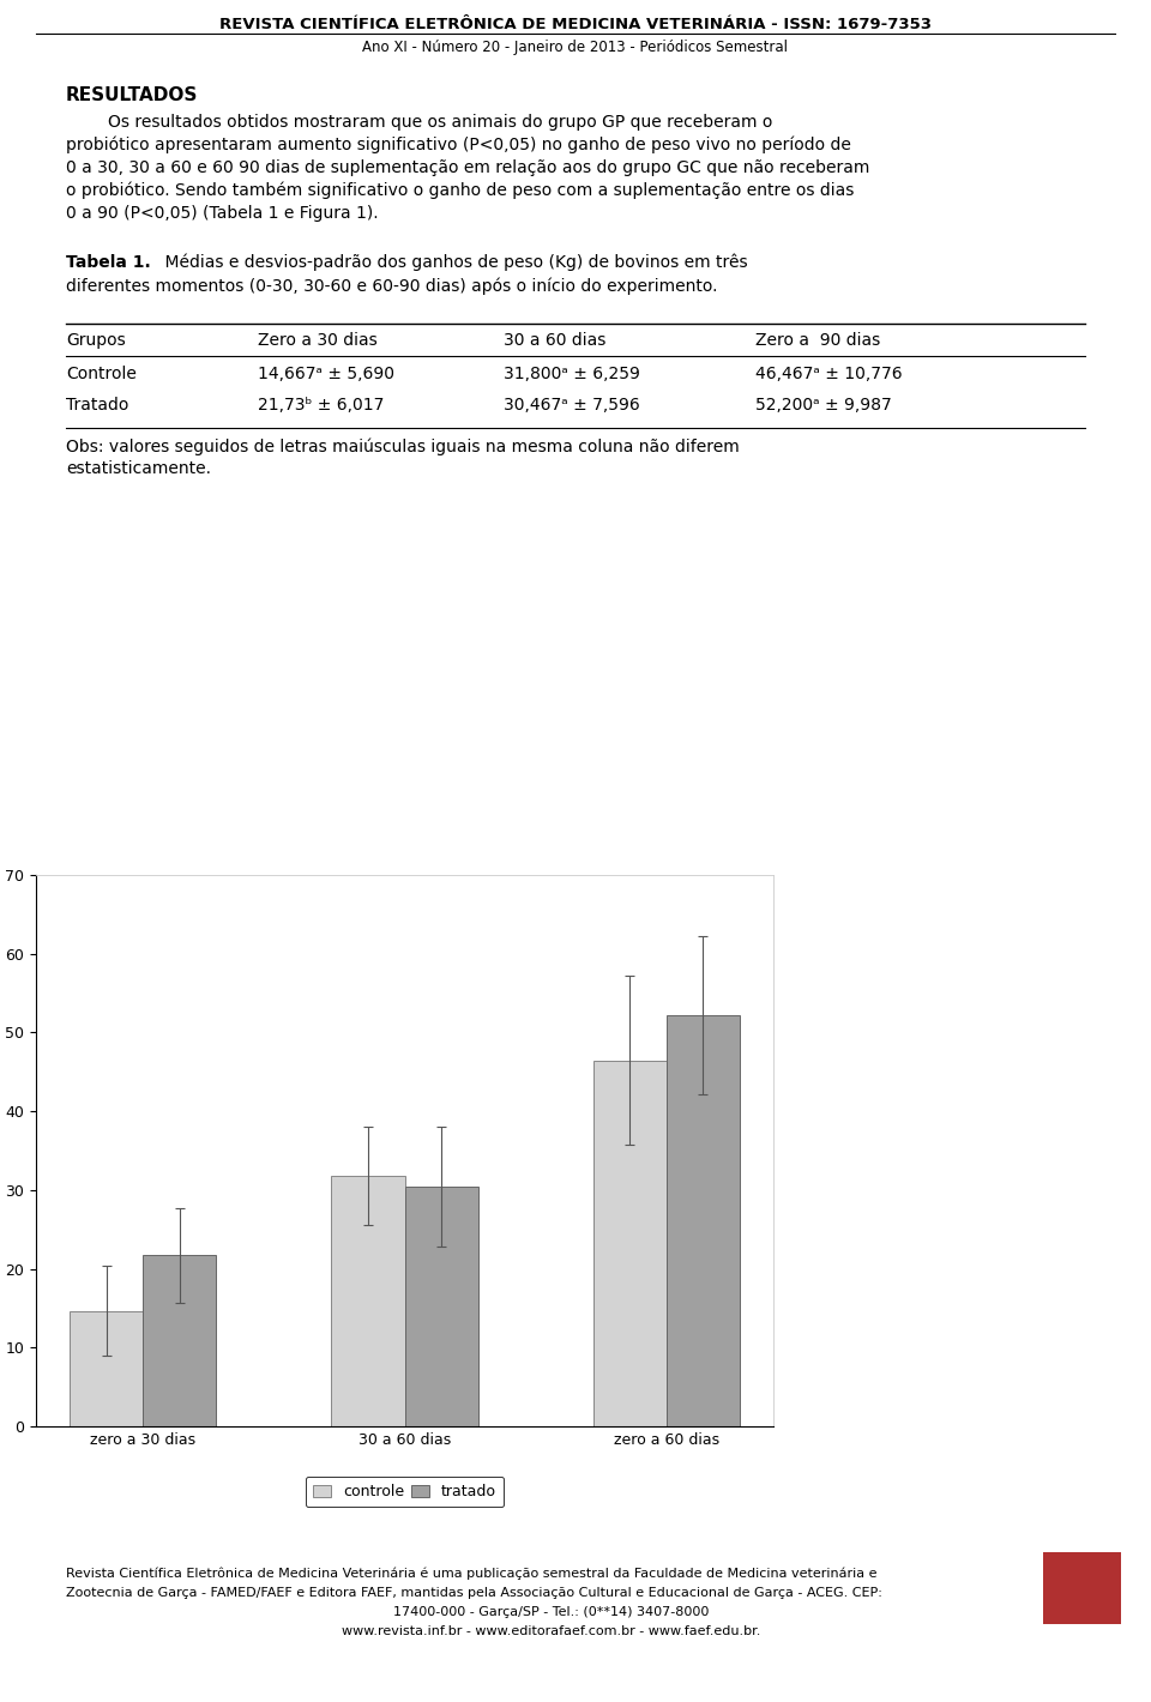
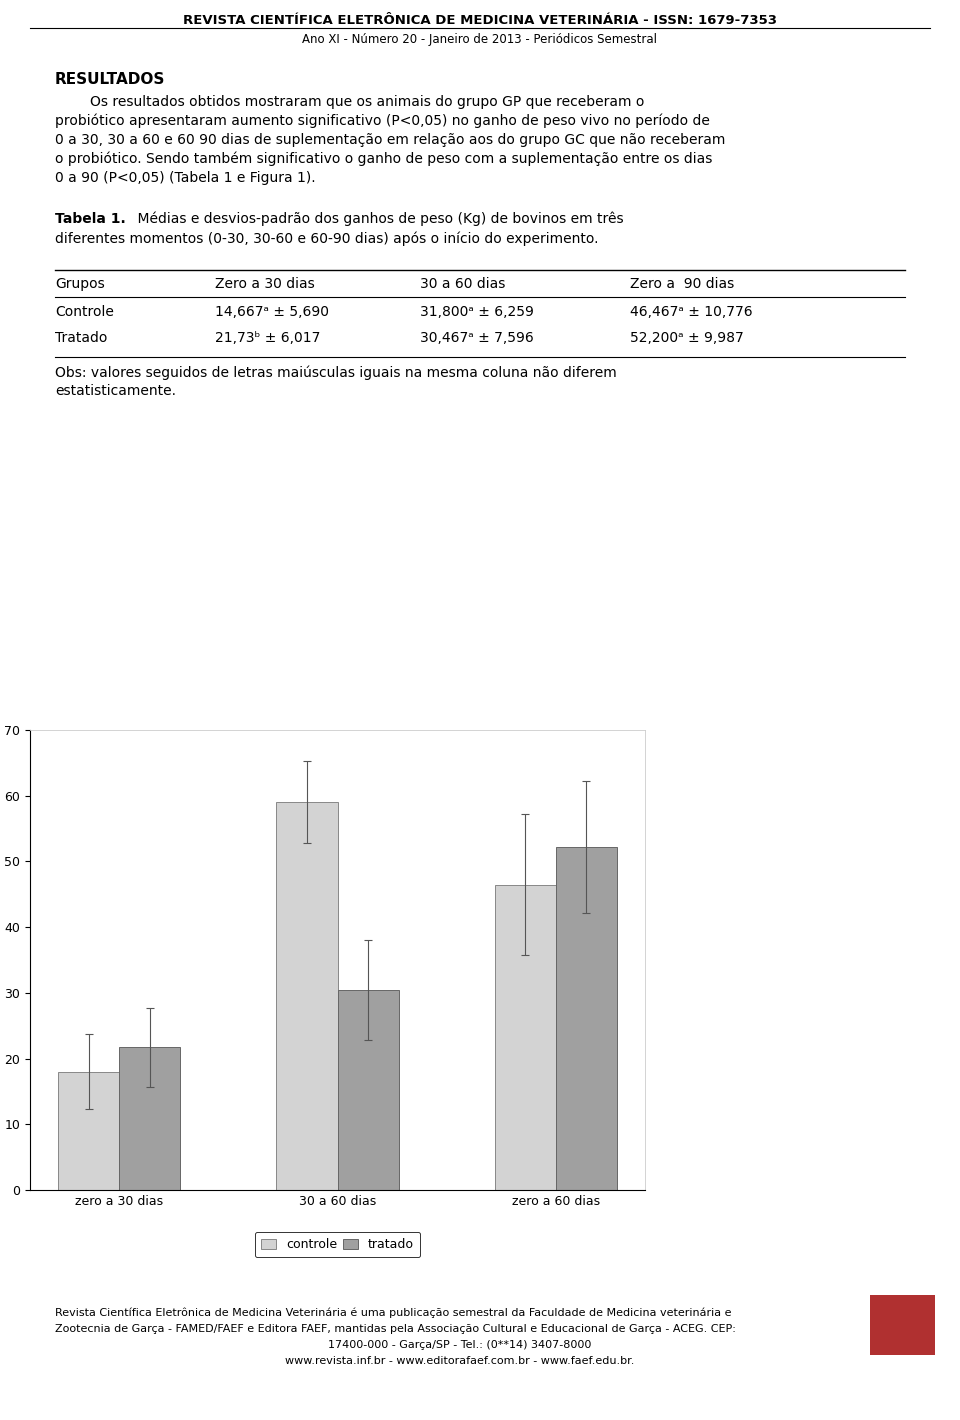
controle/zero a 30 dias: 14.7 -> 18.0
controle/30 a 60 dias: 31.8 -> 59.0
